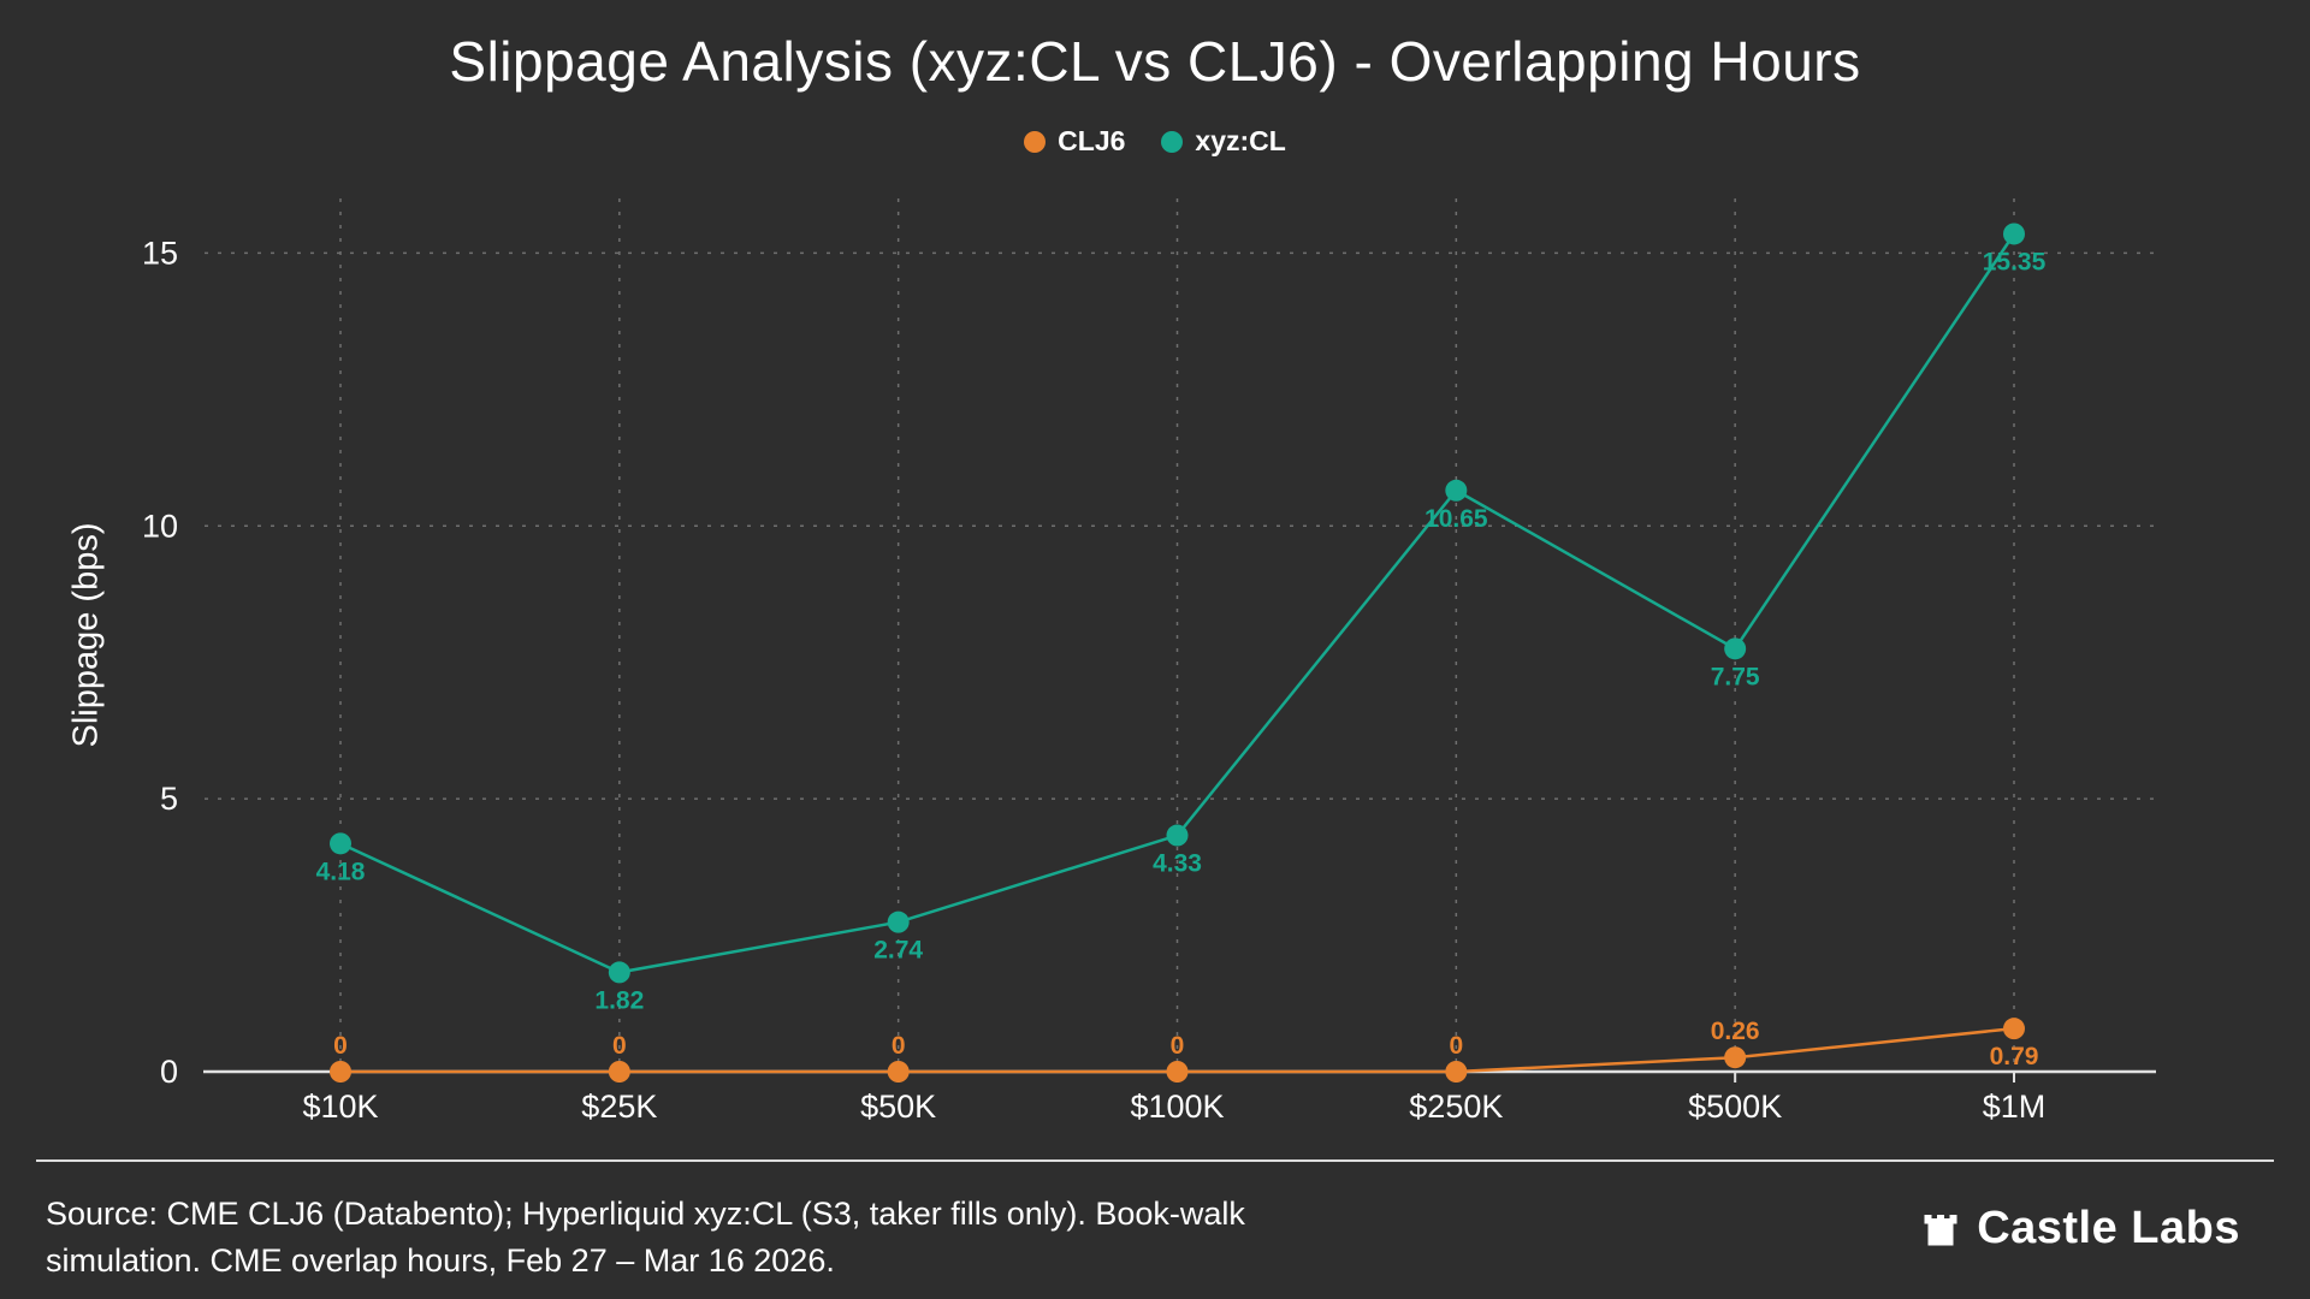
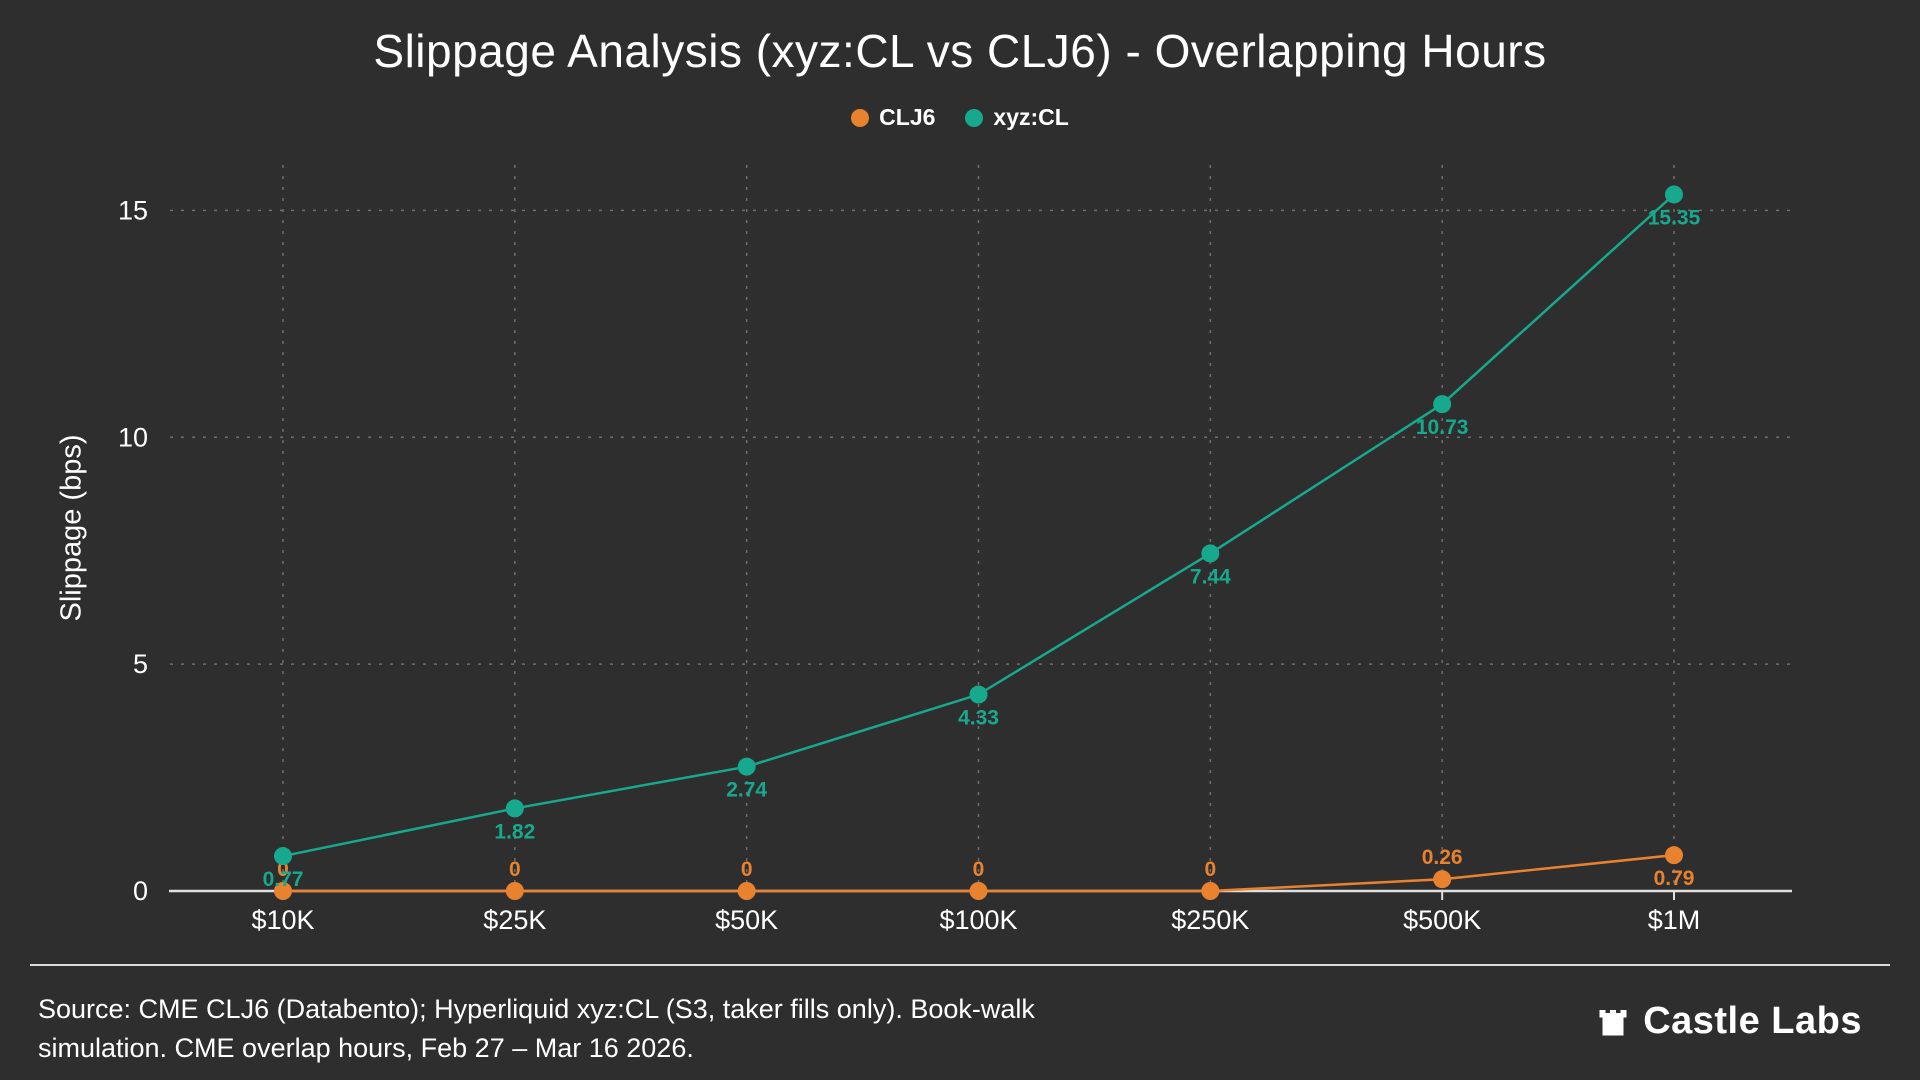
xyz:CL/$10K: 4.18 -> 0.77
xyz:CL/$250K: 10.65 -> 7.44
xyz:CL/$500K: 7.75 -> 10.73
